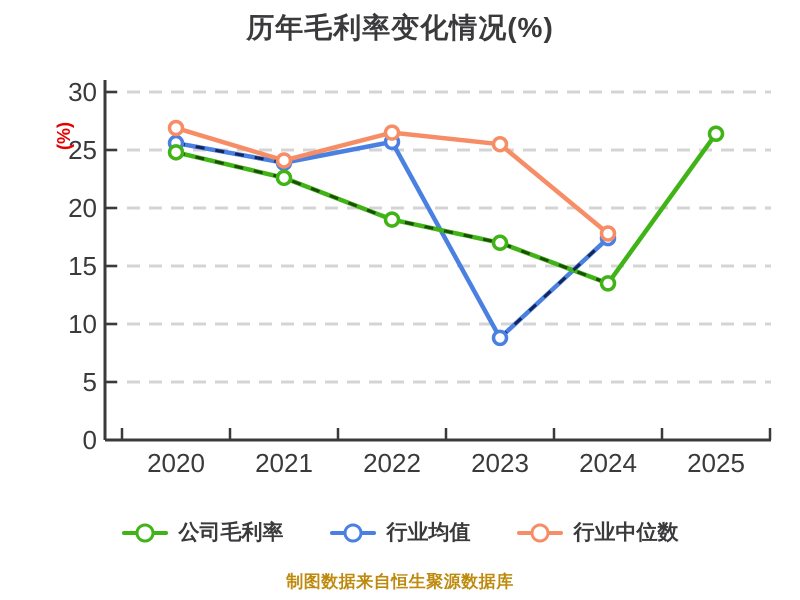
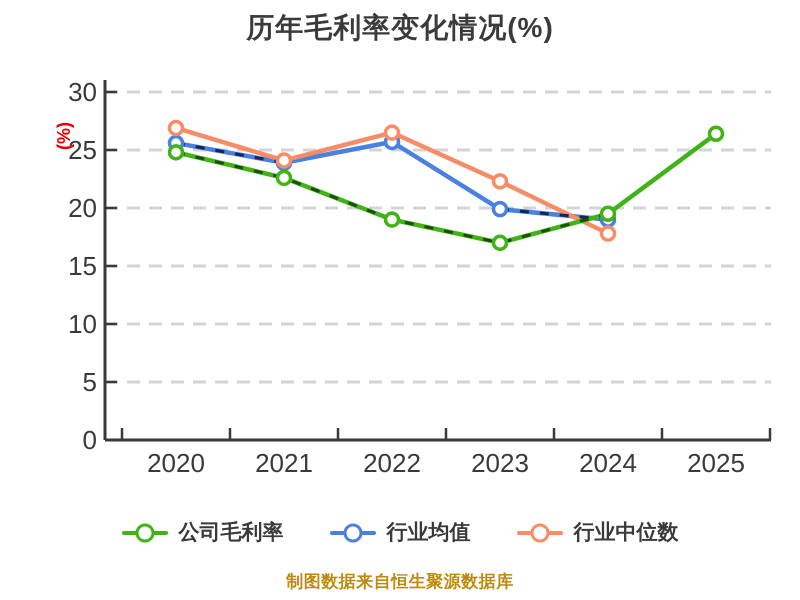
行业均值/2023: 8.8 -> 19.9
行业中位数/2023: 25.5 -> 22.3
公司毛利率/2024: 13.5 -> 19.5
行业均值/2024: 17.4 -> 19.0
